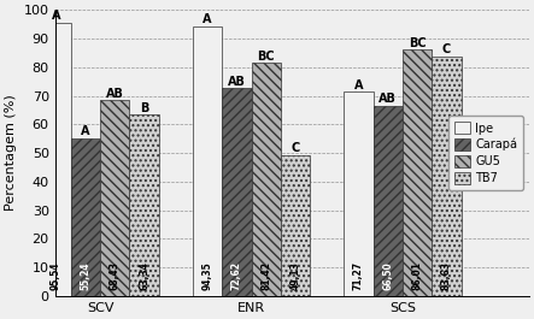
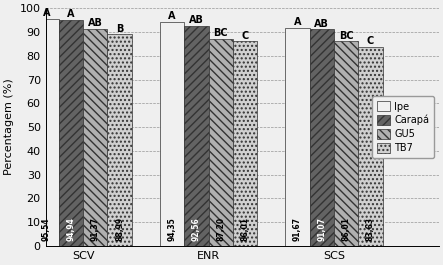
Carapá/SCV: 55,24 -> 94,94
GU5/SCV: 68,43 -> 91,37
TB7/SCV: 63,34 -> 88,99
Carapá/ENR: 72,62 -> 92,56
GU5/ENR: 81,42 -> 87,20
TB7/ENR: 49,13 -> 86,01
Ipe/SCS: 71,27 -> 91,67
Carapá/SCS: 66,50 -> 91,07
